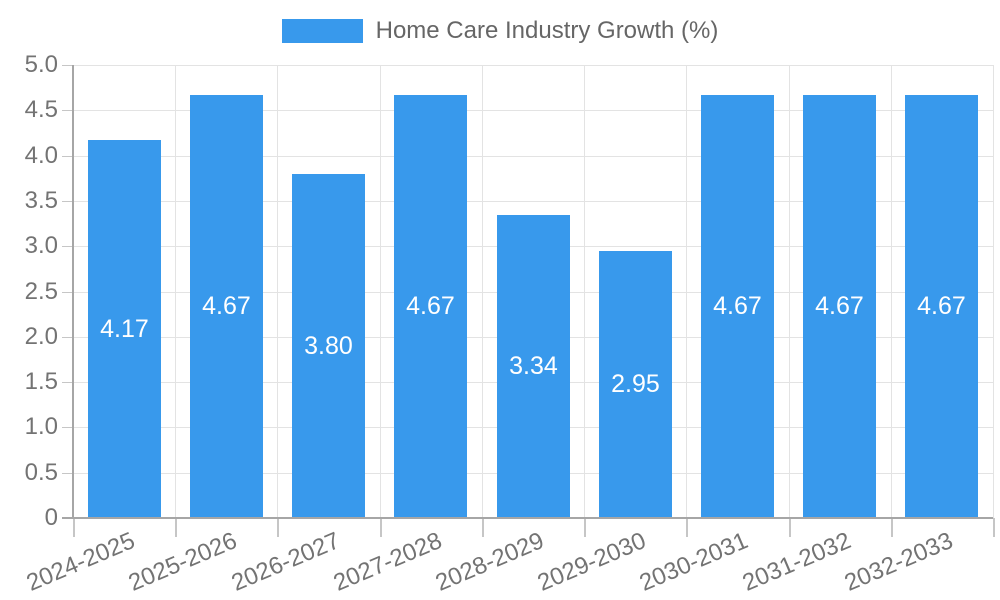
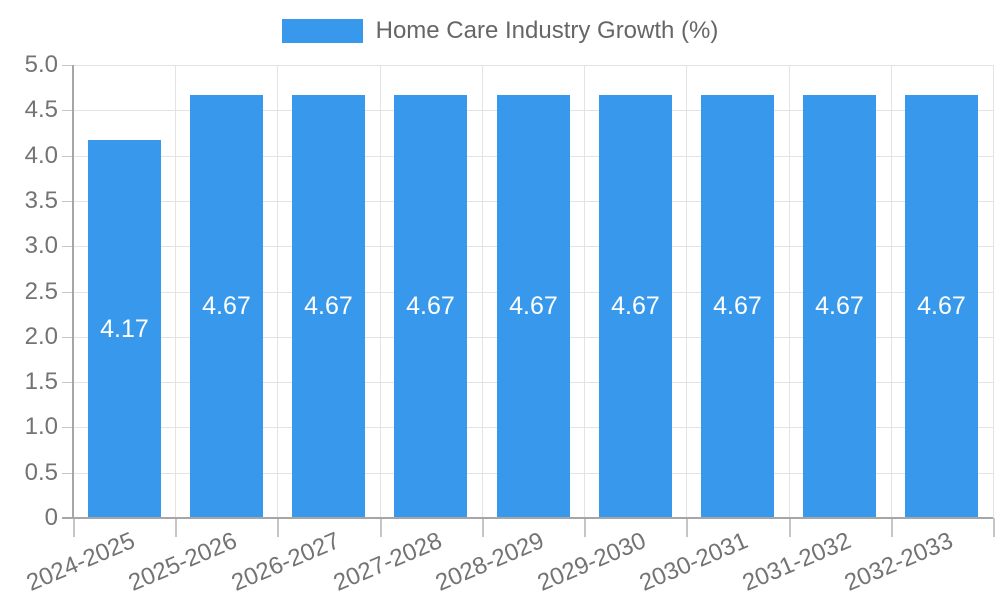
2026-2027: 3.80 -> 4.67
2028-2029: 3.34 -> 4.67
2029-2030: 2.95 -> 4.67
